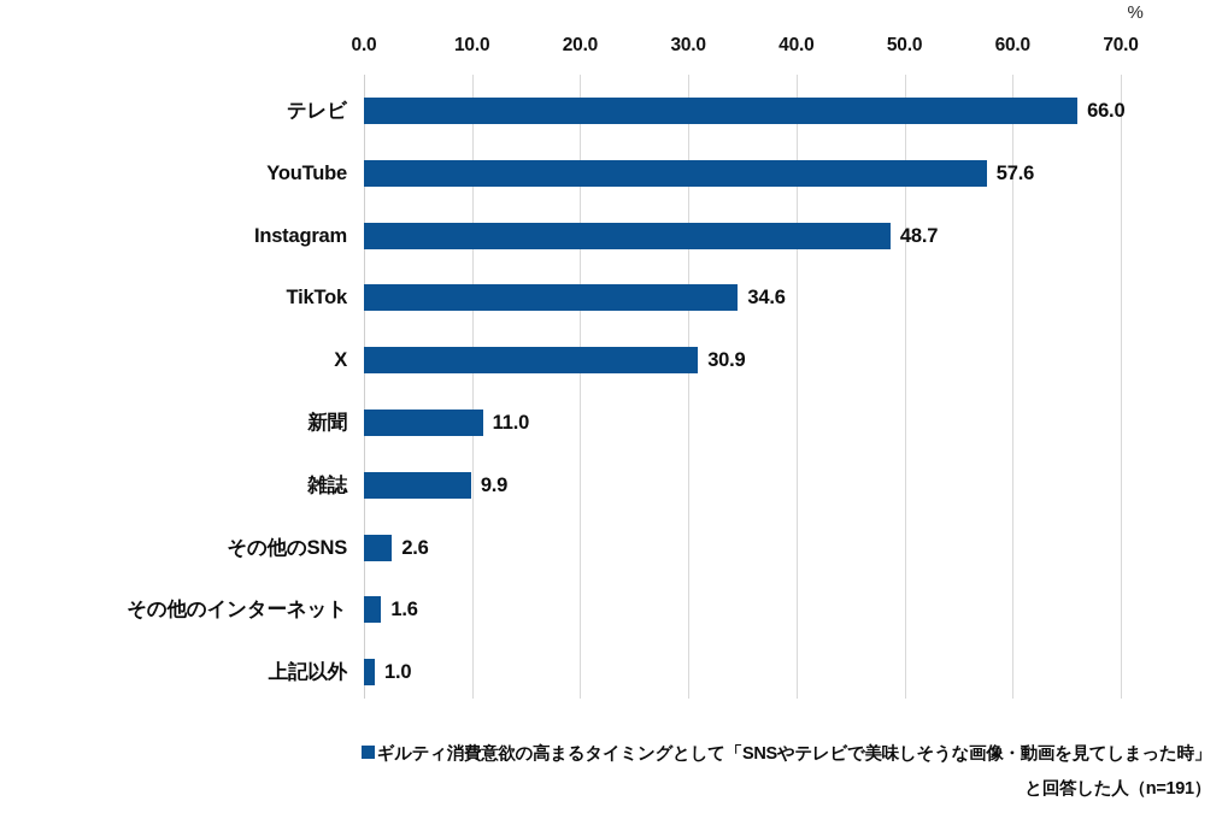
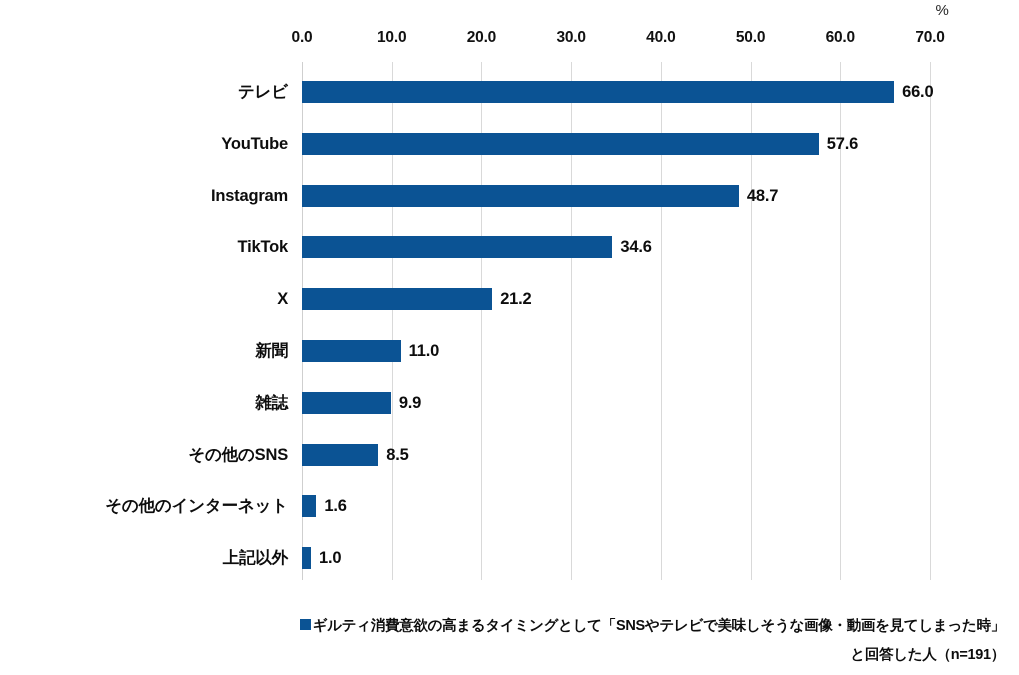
X: 30.9 -> 21.2
その他のSNS: 2.6 -> 8.5
